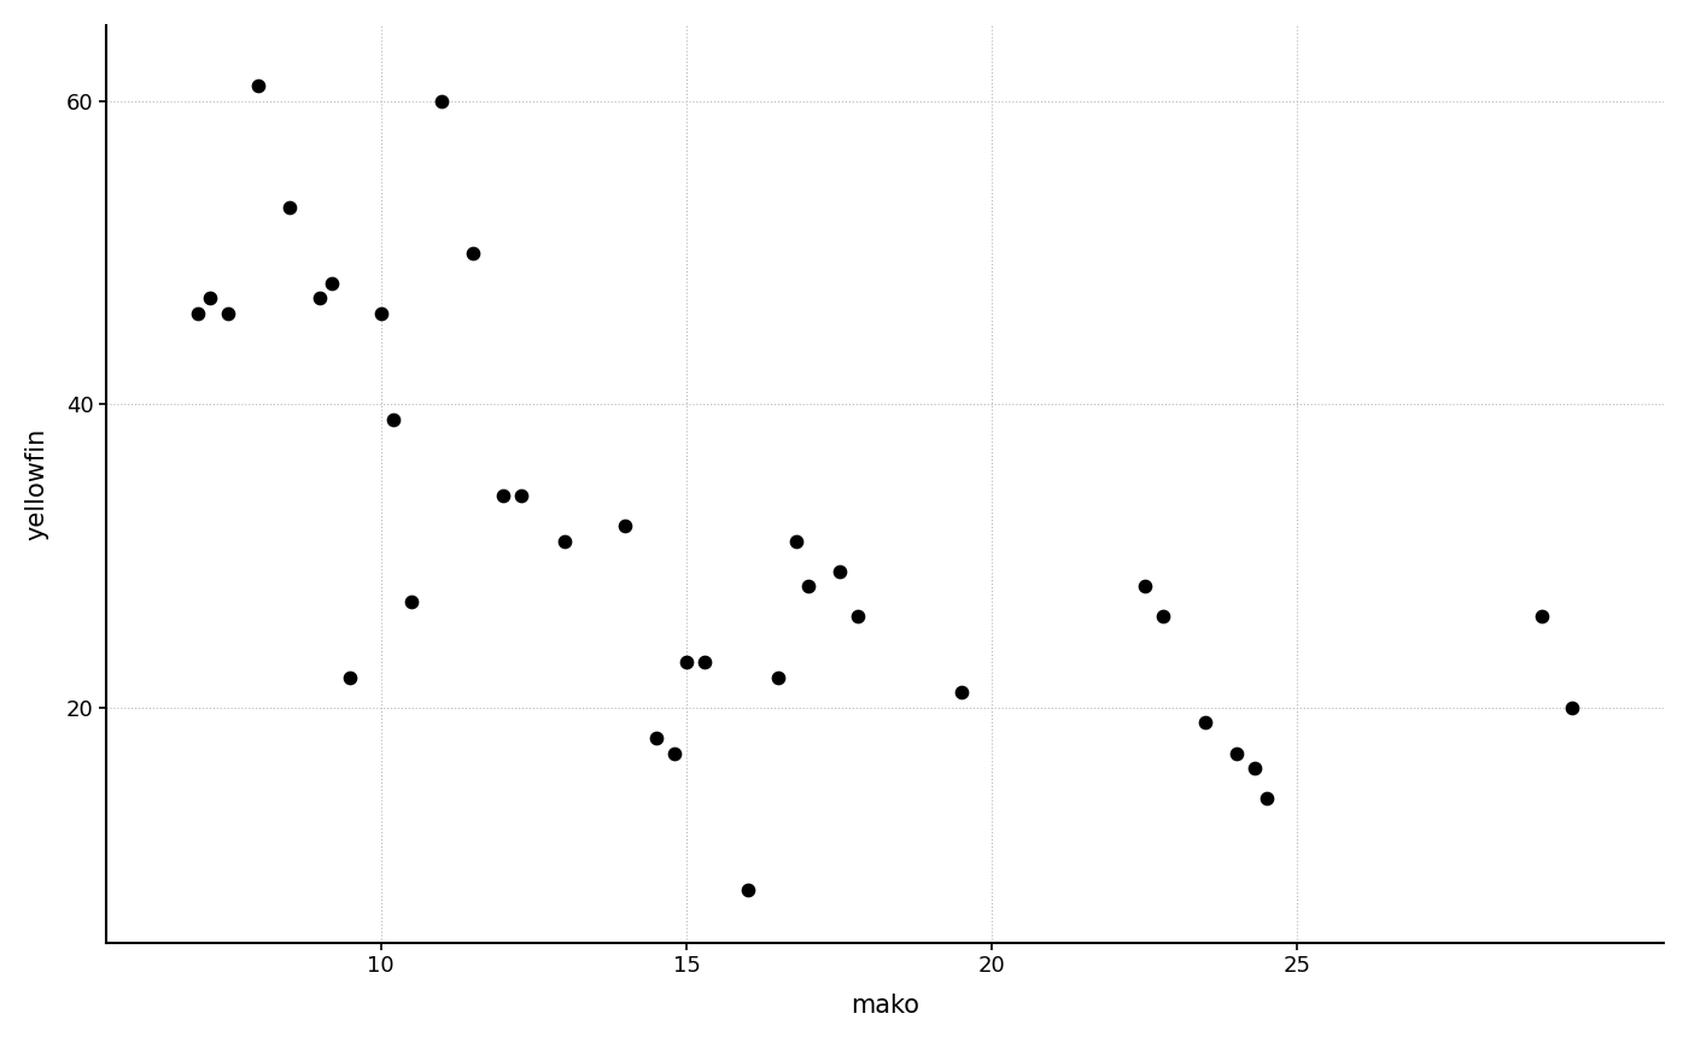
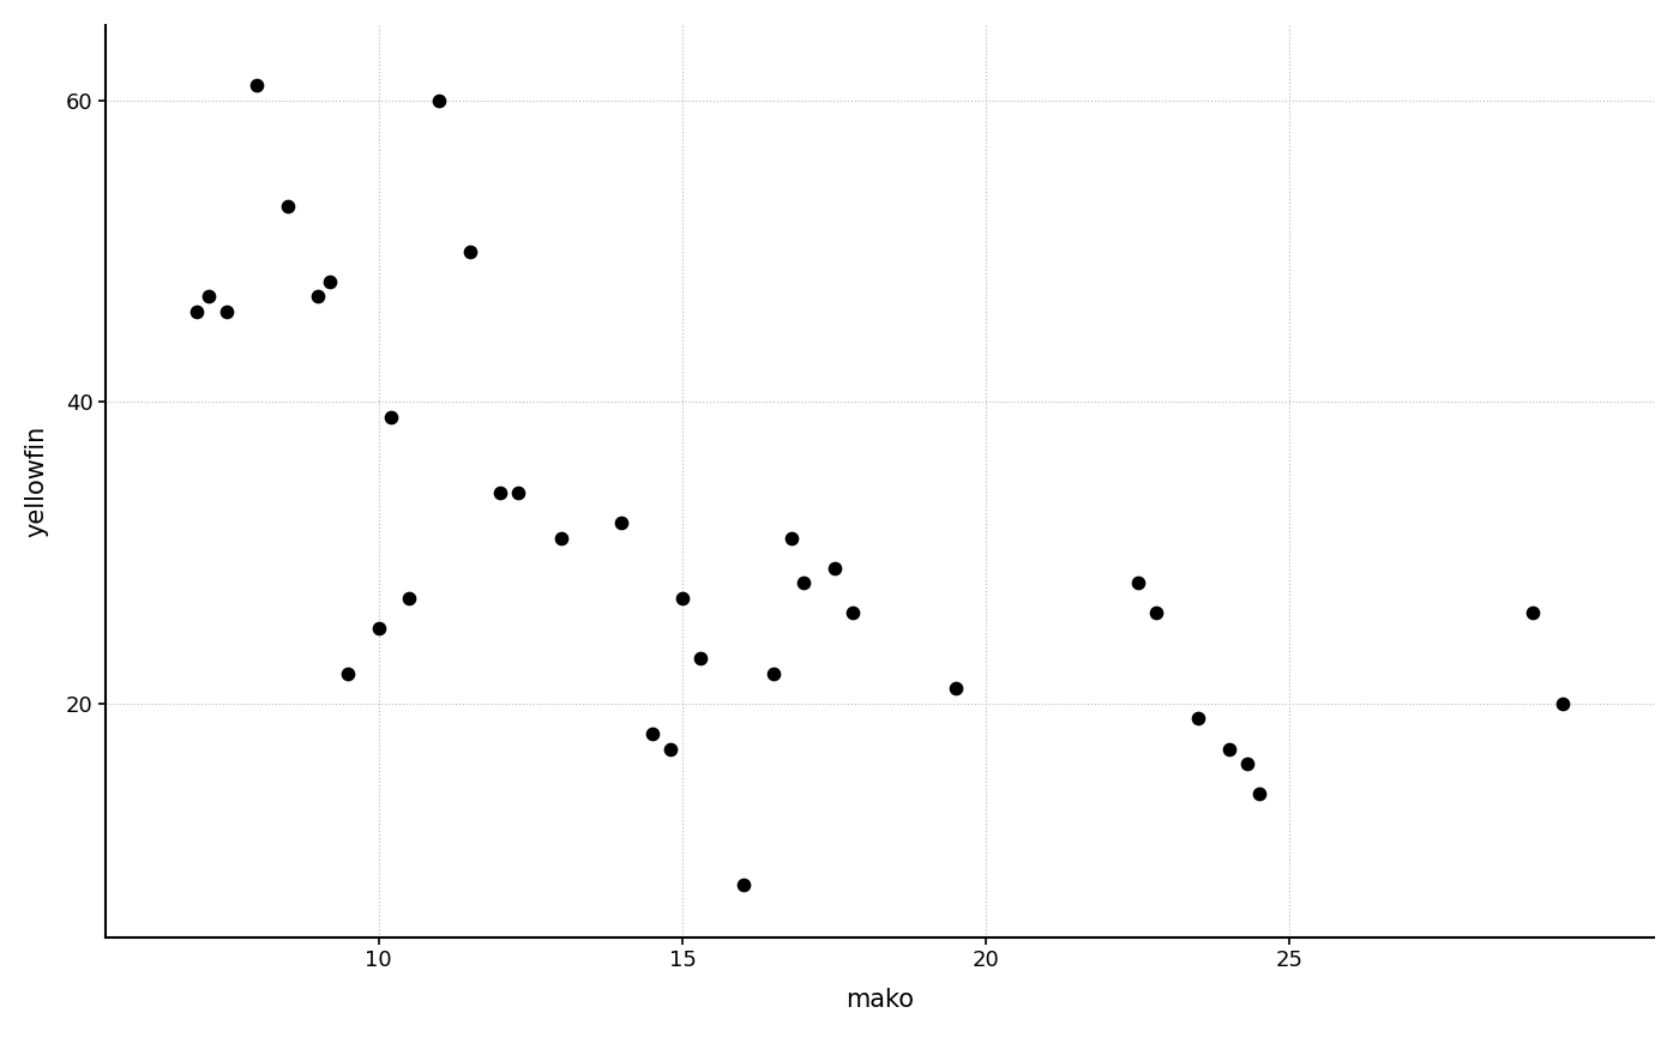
10: 46 -> 25
15: 23 -> 27
